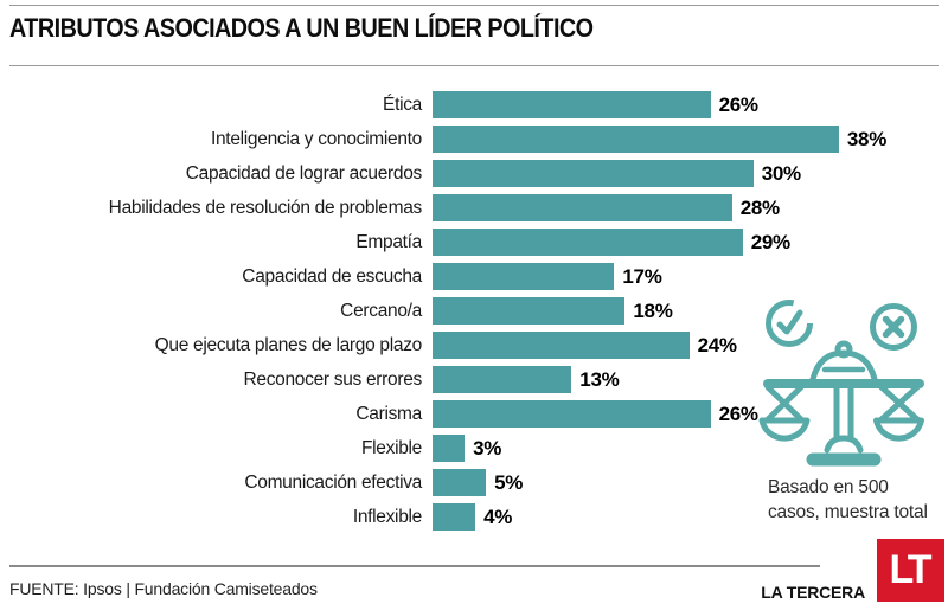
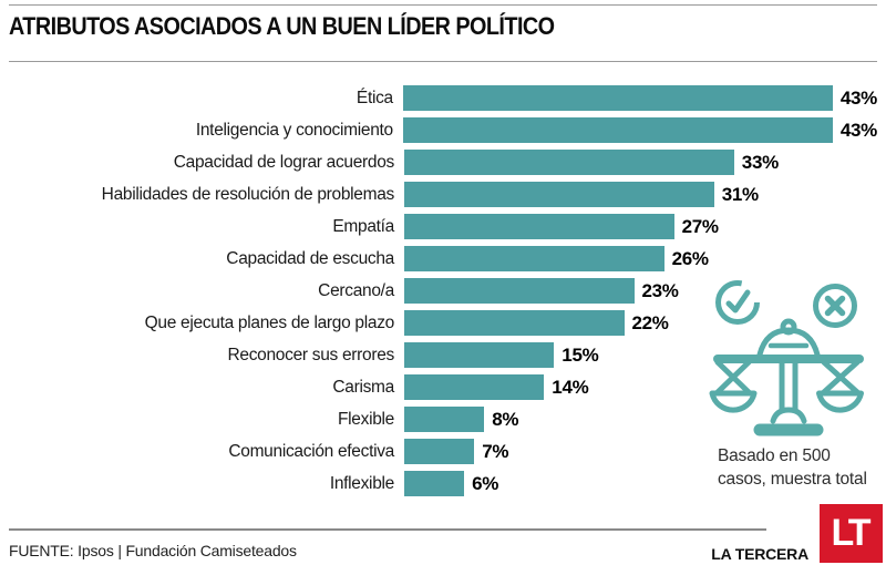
Ética: 26% -> 43%
Inteligencia y conocimiento: 38% -> 43%
Capacidad de lograr acuerdos: 30% -> 33%
Habilidades de resolución de problemas: 28% -> 31%
Empatía: 29% -> 27%
Capacidad de escucha: 17% -> 26%
Cercano/a: 18% -> 23%
Que ejecuta planes de largo plazo: 24% -> 22%
Reconocer sus errores: 13% -> 15%
Carisma: 26% -> 14%
Flexible: 3% -> 8%
Comunicación efectiva: 5% -> 7%
Inflexible: 4% -> 6%
